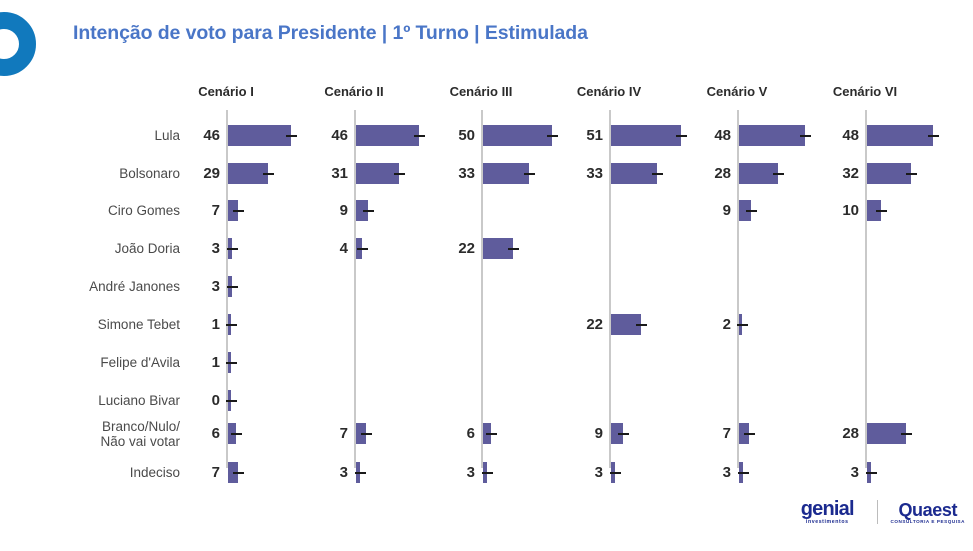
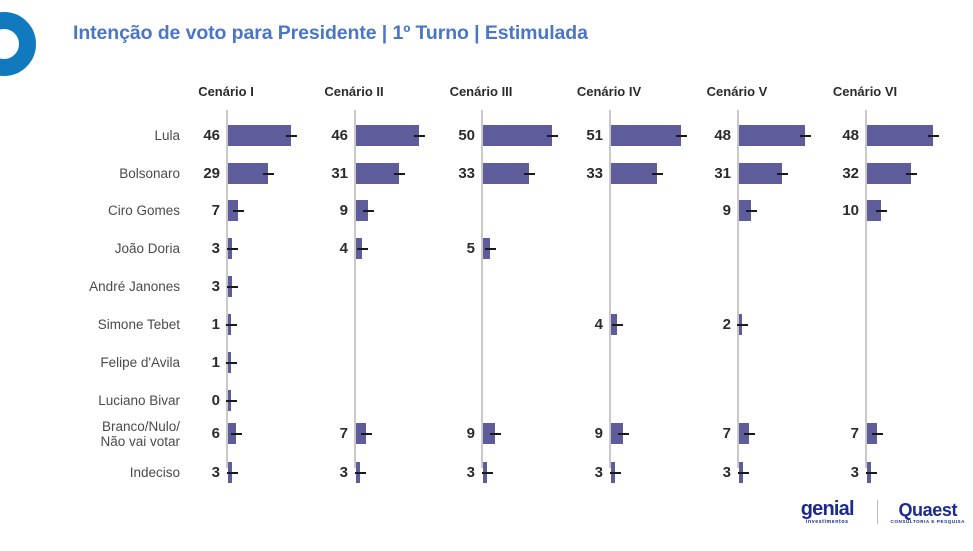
Cenário V/Bolsonaro: 28 -> 31
Cenário III/João Doria: 22 -> 5
Cenário IV/Simone Tebet: 22 -> 4
Cenário III/Branco/Nulo/ Não vai votar: 6 -> 9
Cenário VI/Branco/Nulo/ Não vai votar: 28 -> 7
Cenário I/Indeciso: 7 -> 3
